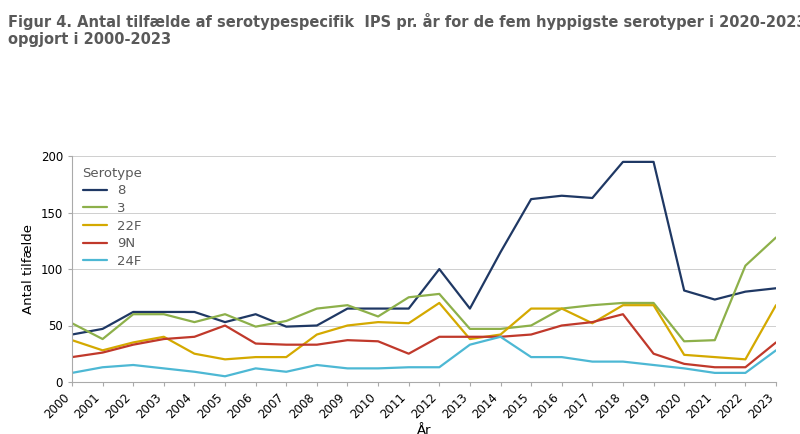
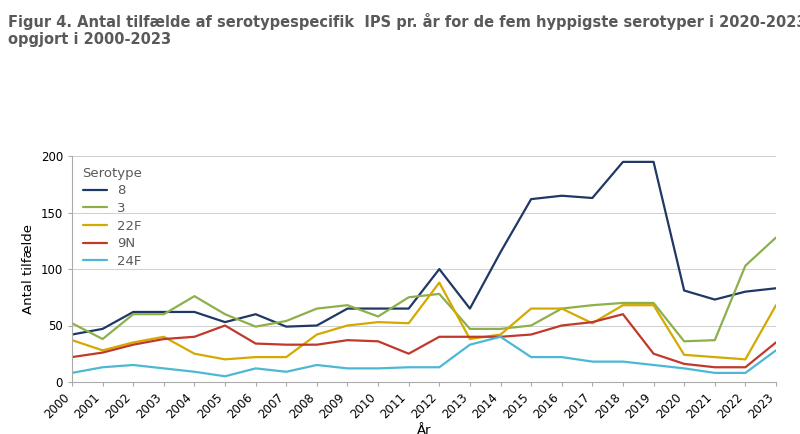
3/2004: 53 -> 76
22F/2012: 70 -> 88
